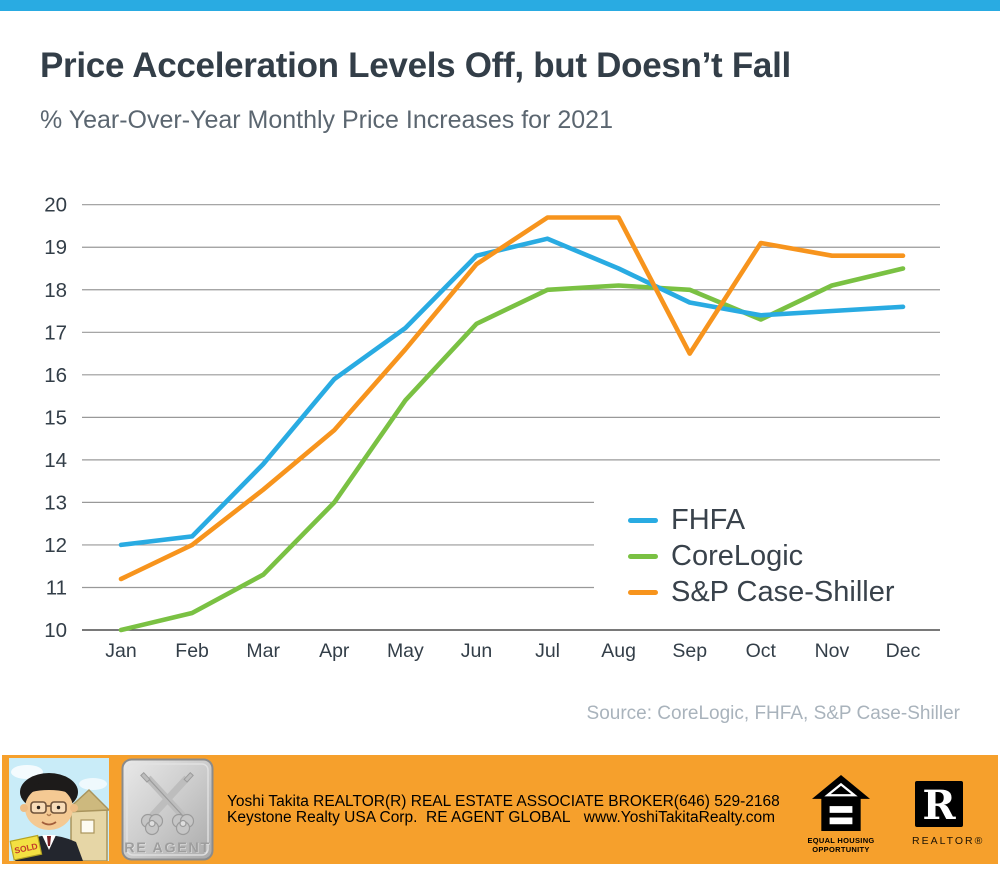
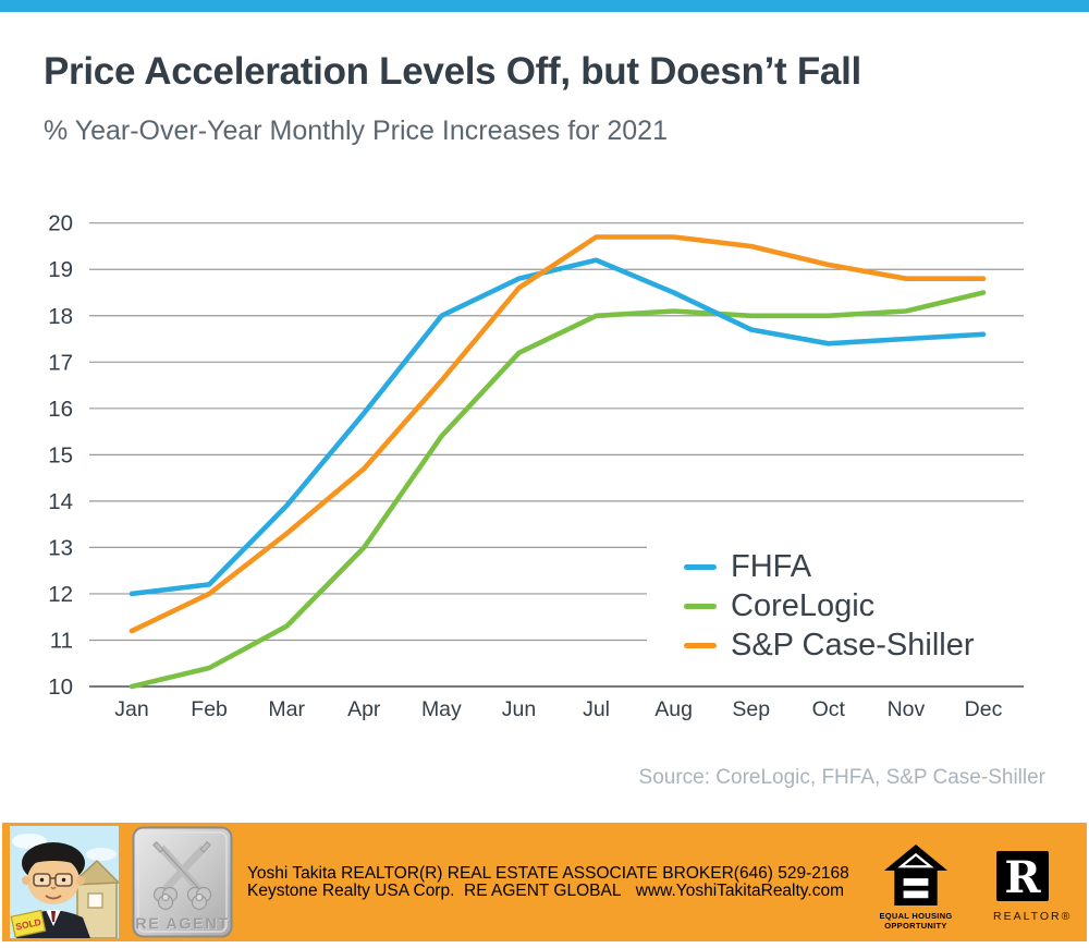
FHFA/May: 17.1 -> 18.0
S&P Case-Shiller/Sep: 16.5 -> 19.5
CoreLogic/Oct: 17.3 -> 18.0
